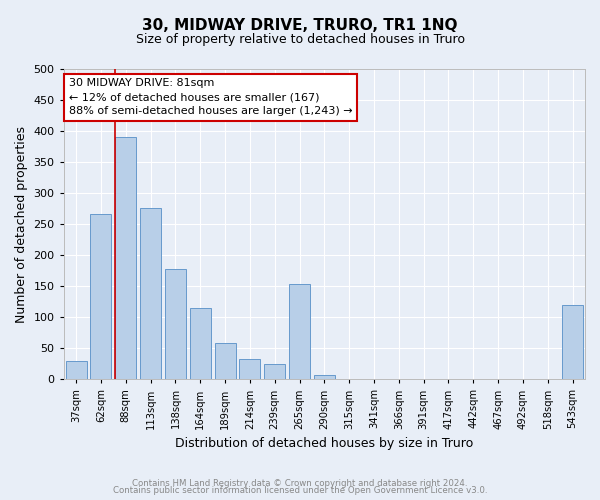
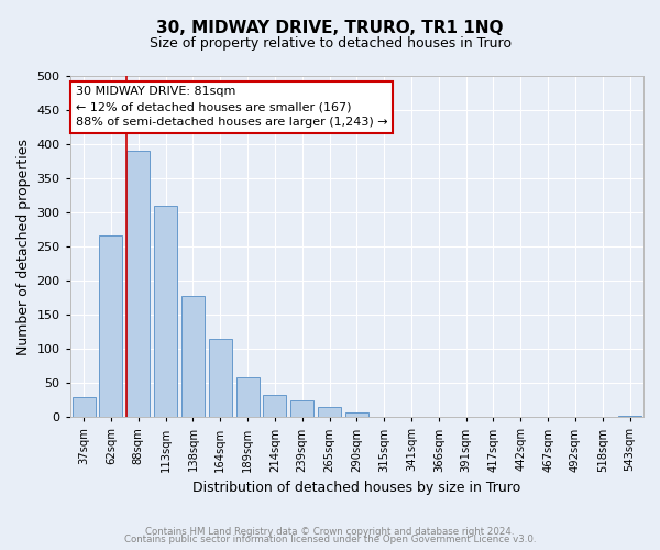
113sqm: 276 -> 310
265sqm: 154 -> 15
543sqm: 120 -> 2
